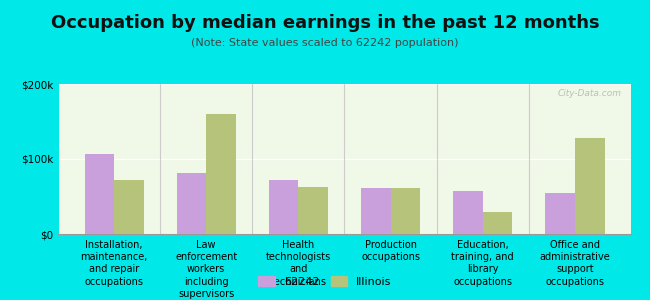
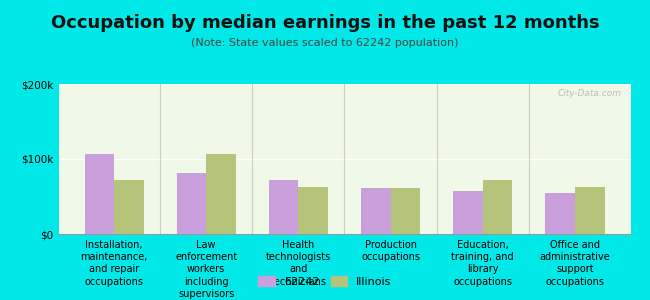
Illinois/Law enforcement workers including supervisors: $160k -> $107k
Illinois/Education, training, and library occupations: $30k -> $72k
Illinois/Office and administrative support occupations: $128k -> $63k
